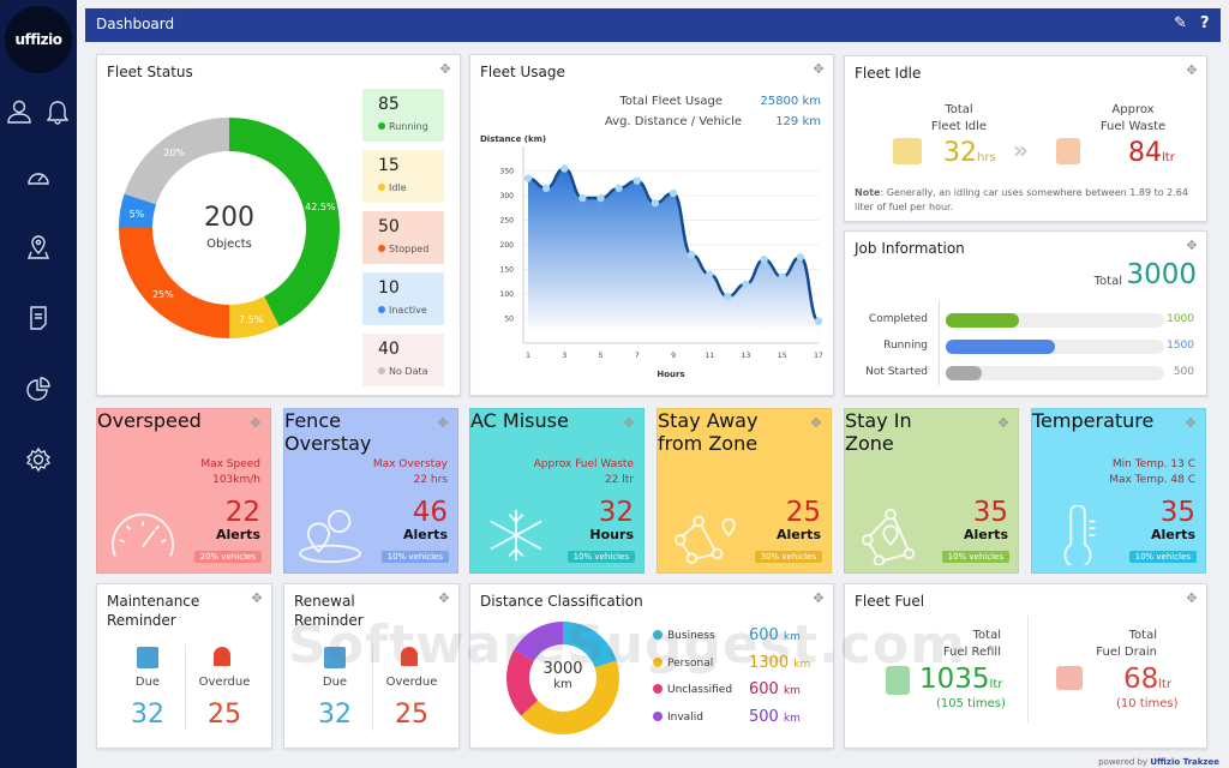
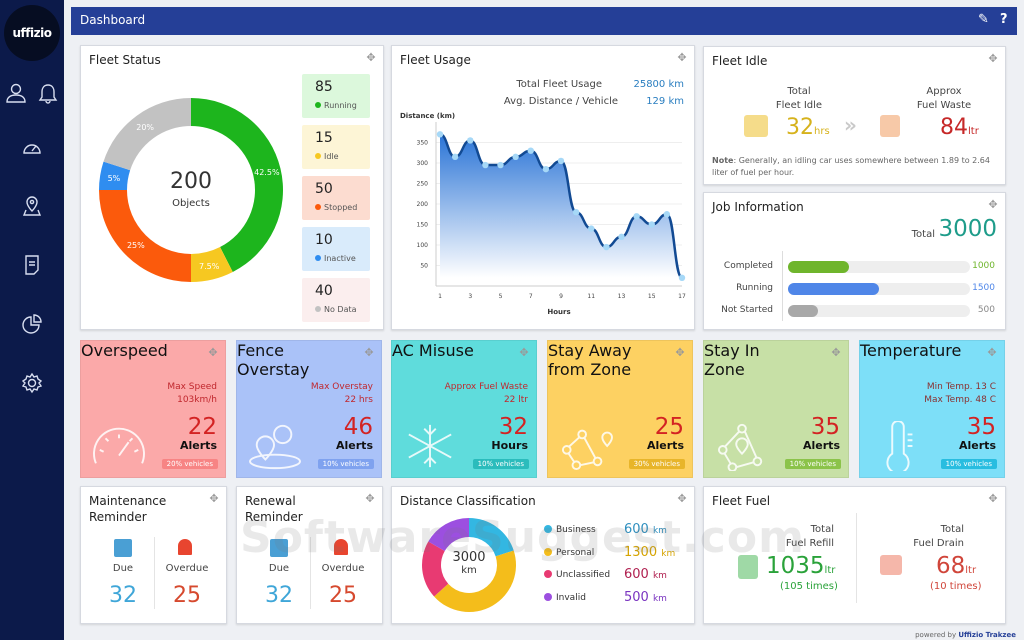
1: 340 -> 370
15: 140 -> 150
17: 40 -> 20
